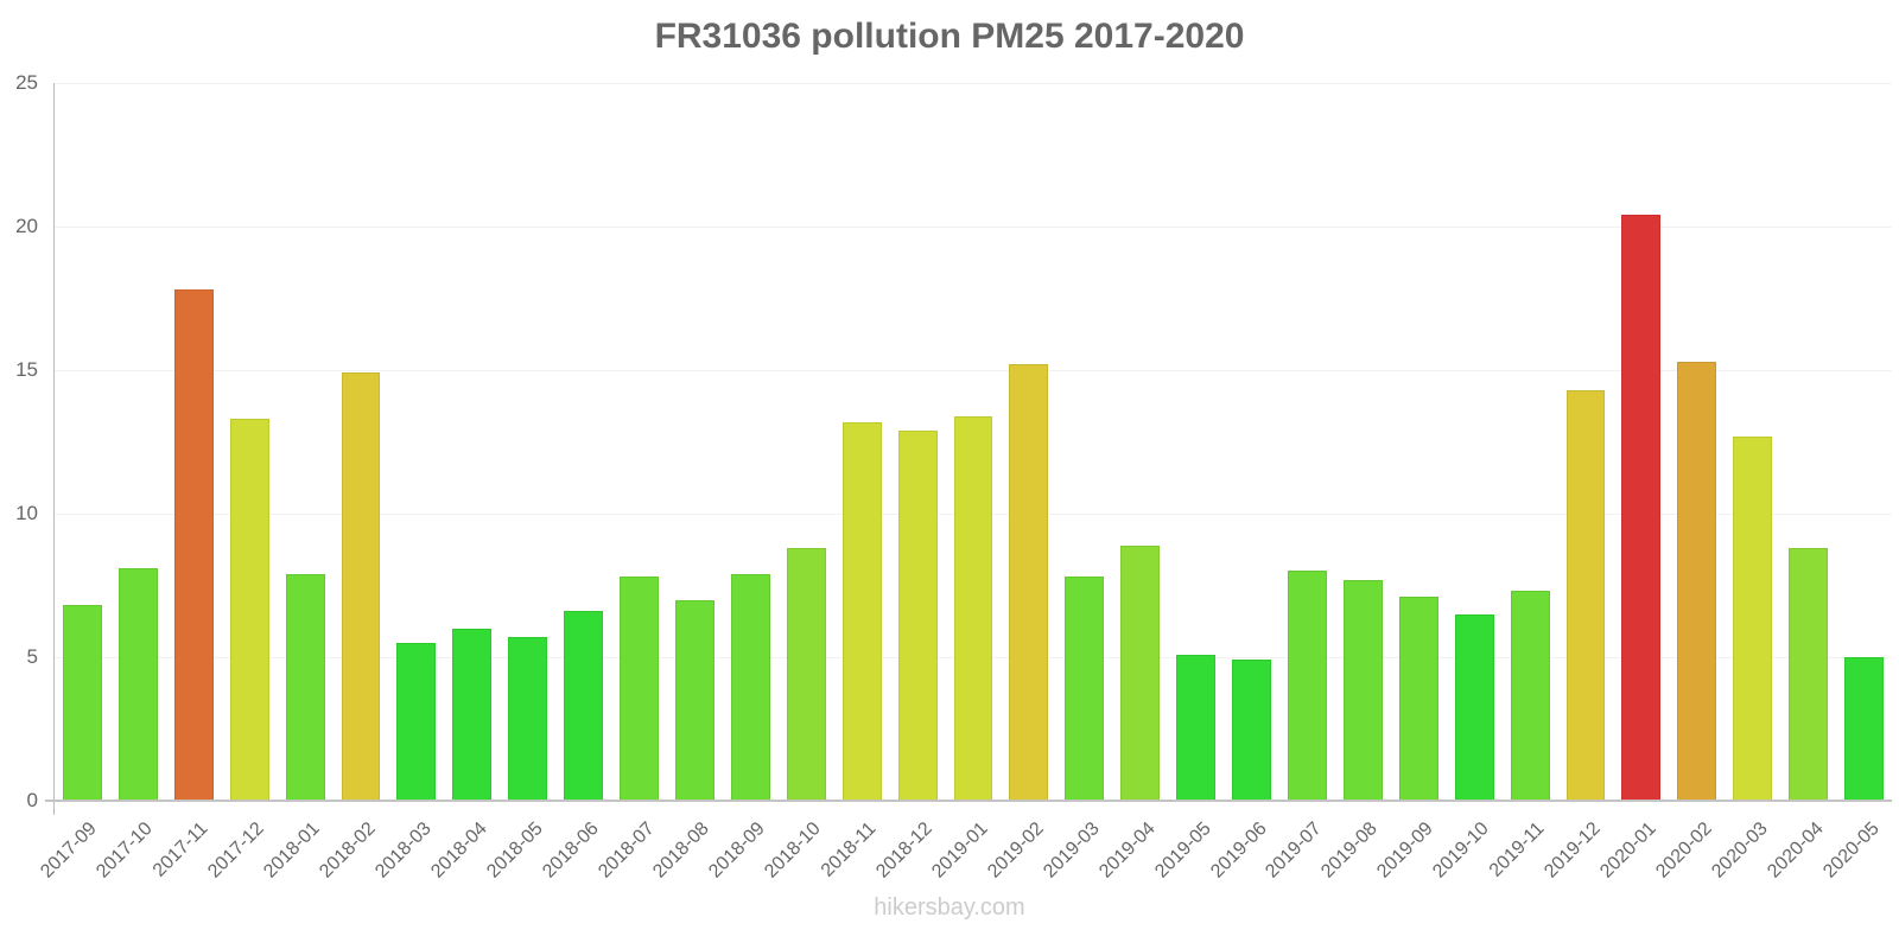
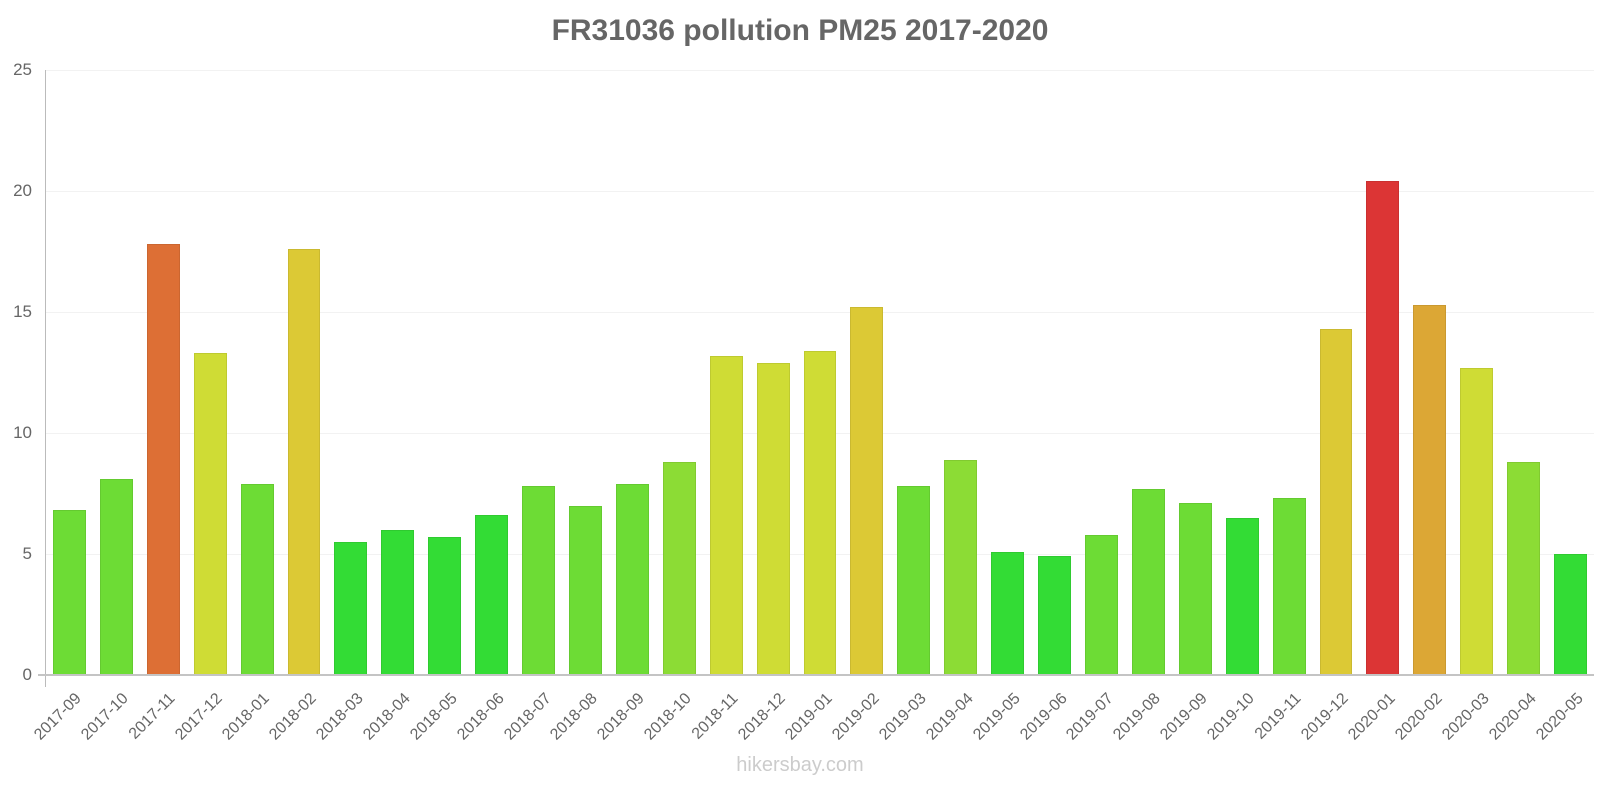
2018-02: 14.9 -> 17.6
2019-07: 8.0 -> 5.8
